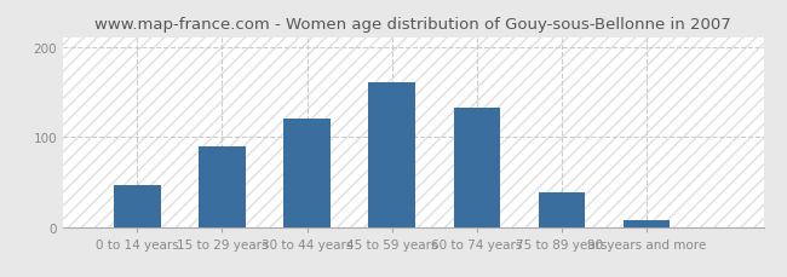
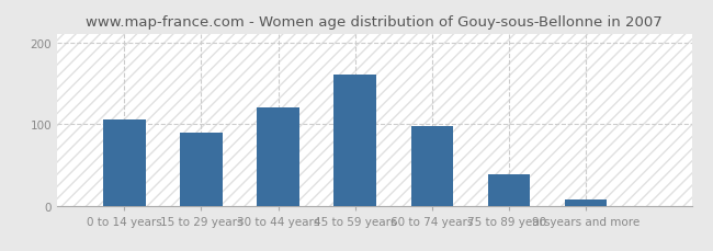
0 to 14 years: 46 -> 105
60 to 74 years: 132 -> 97
